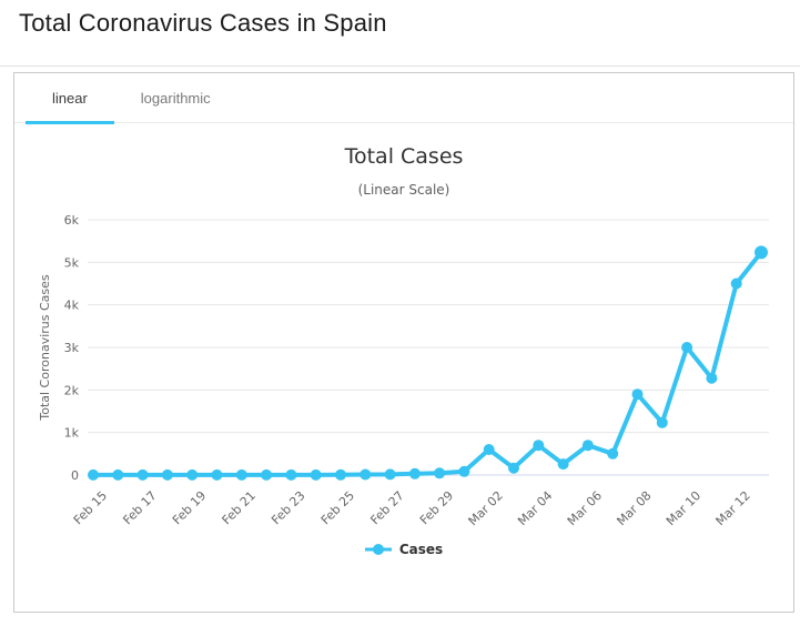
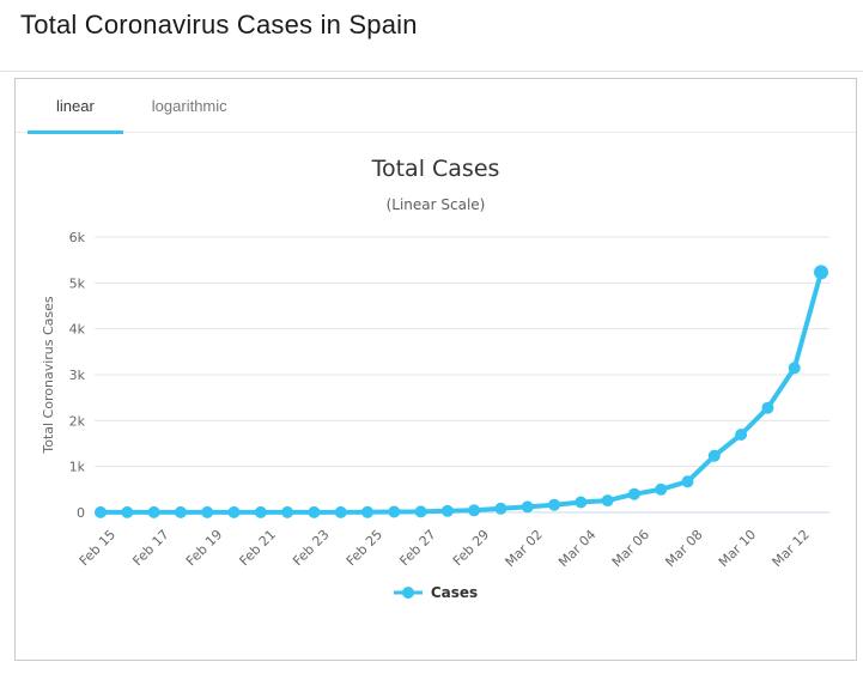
Mar 02: 0.6k -> 0.1k
Mar 04: 0.7k -> 0.2k
Mar 06: 0.7k -> 0.4k
Mar 08: 1.9k -> 0.7k
Mar 10: 3.0k -> 1.7k
Mar 12: 4.5k -> 3.1k
